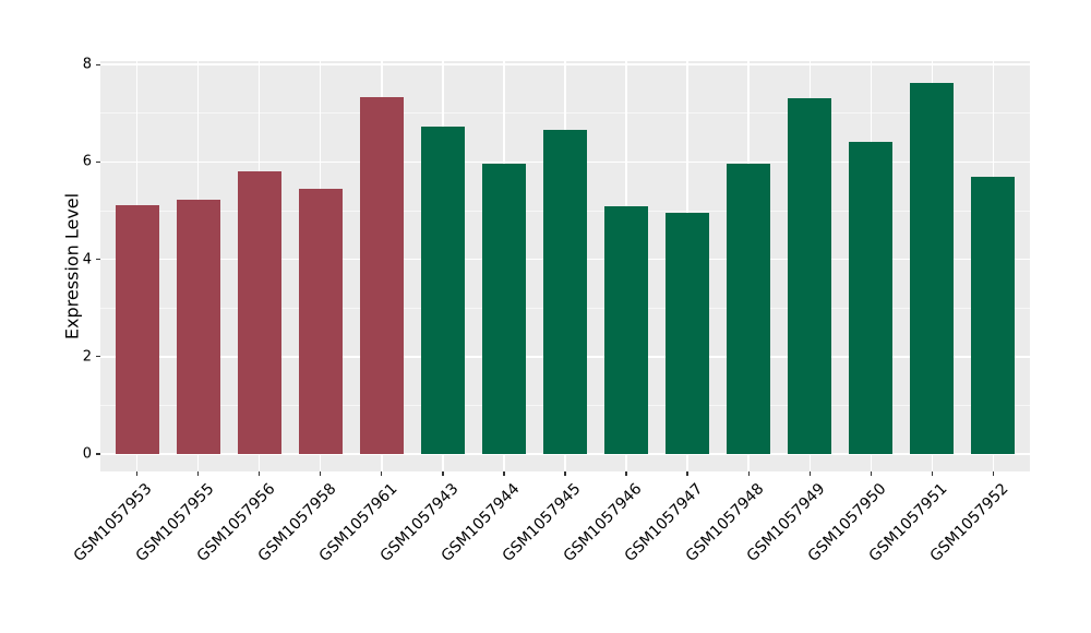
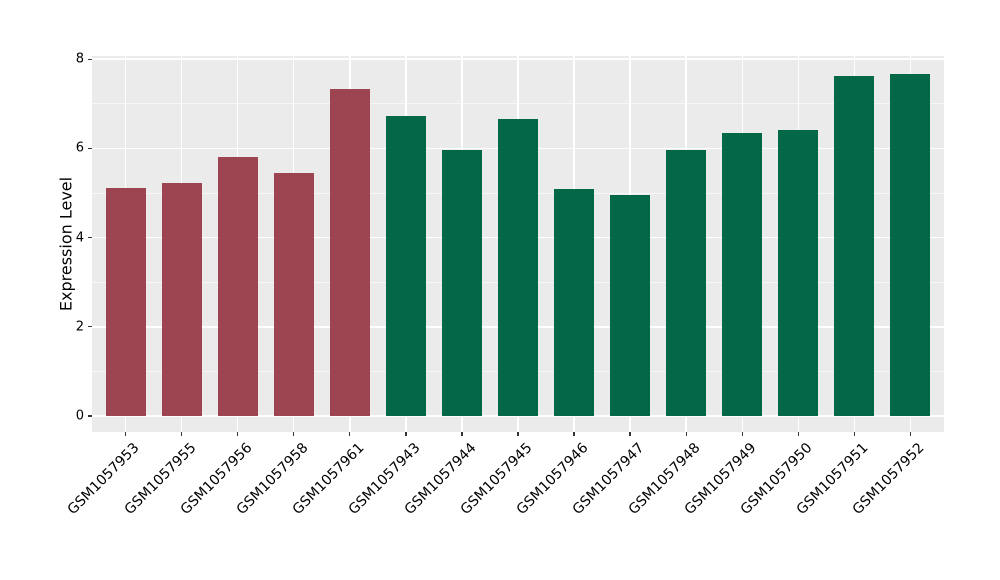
GSM1057949: 7.3 -> 6.3
GSM1057952: 5.7 -> 7.7
